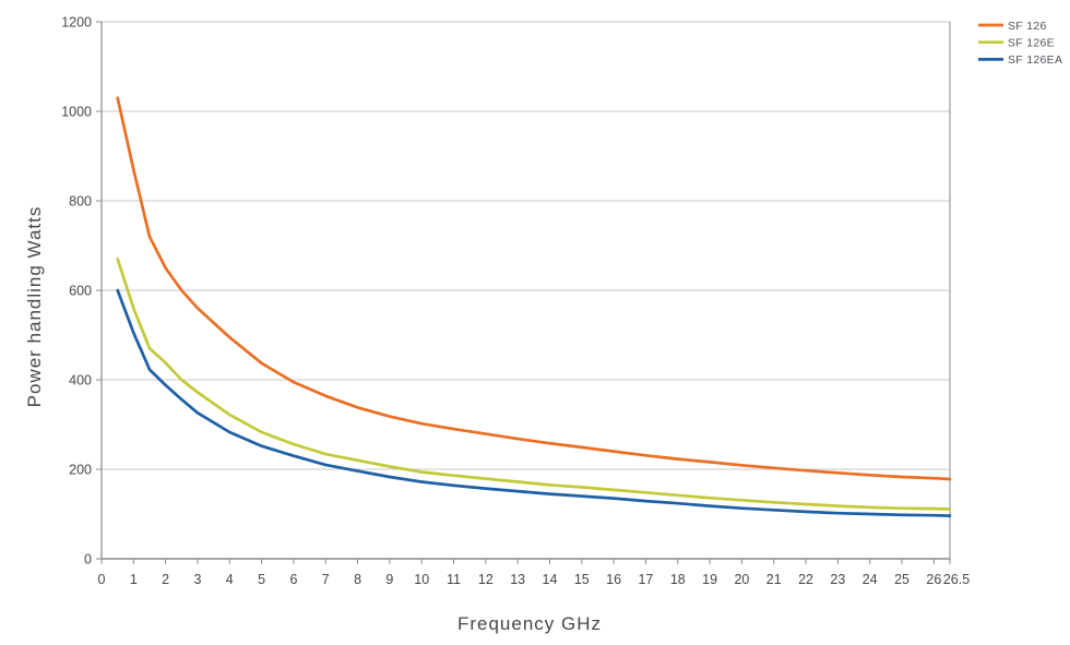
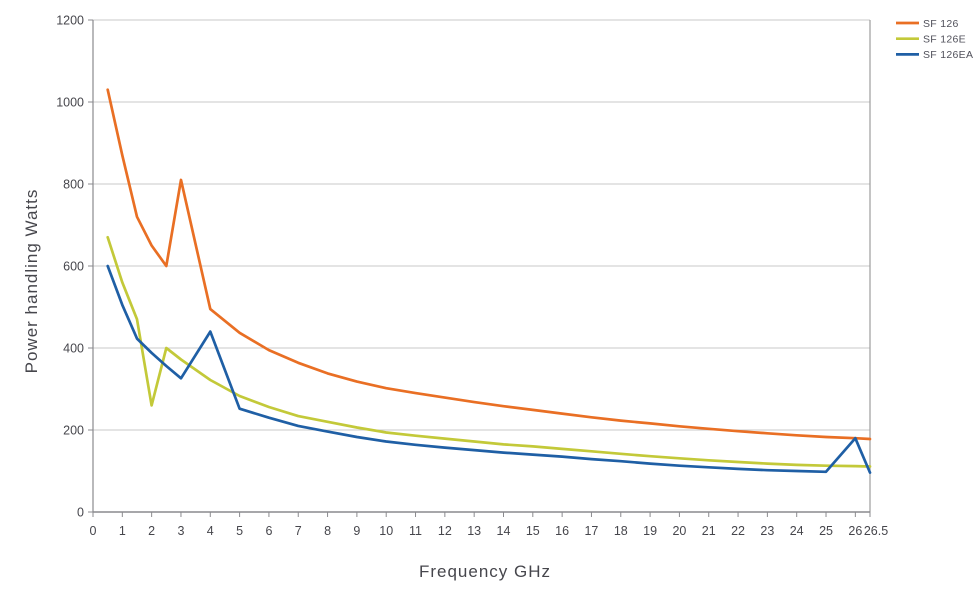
SF 126E/2: 440 -> 260
SF 126/3: 560 -> 810
SF 126EA/4: 280 -> 440
SF 126EA/26: 100 -> 180
